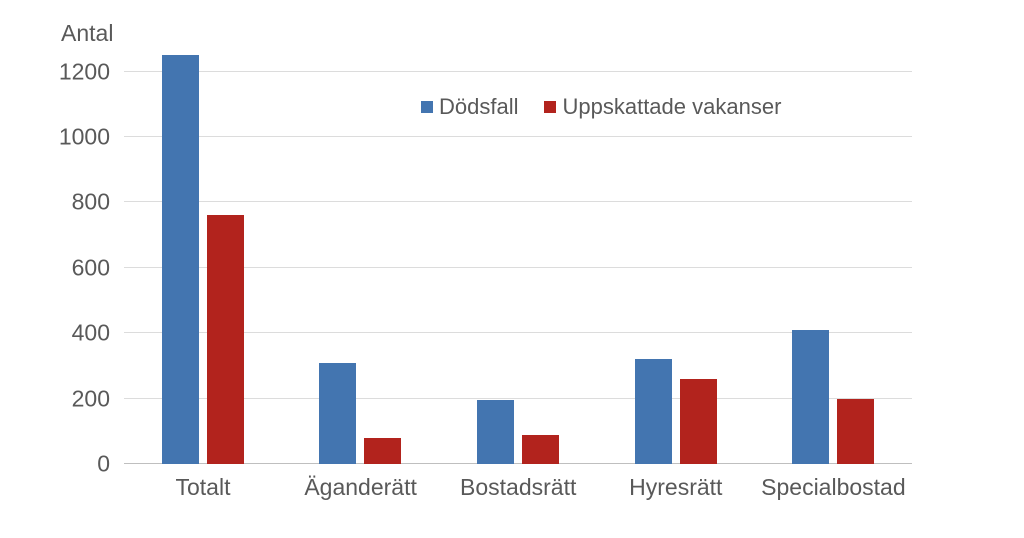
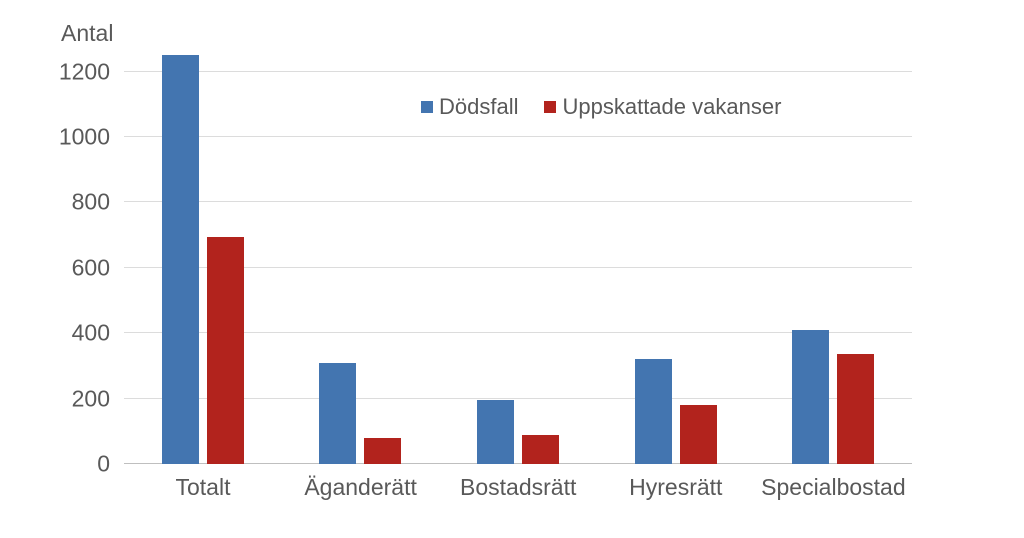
Uppskattade vakanser/Totalt: 760 -> 700
Uppskattade vakanser/Hyresrätt: 260 -> 180
Uppskattade vakanser/Specialbostad: 200 -> 340
